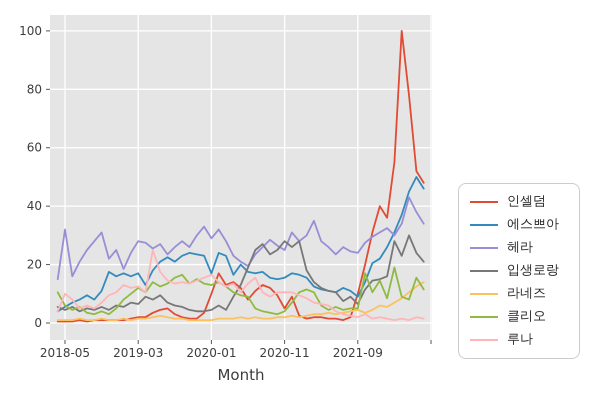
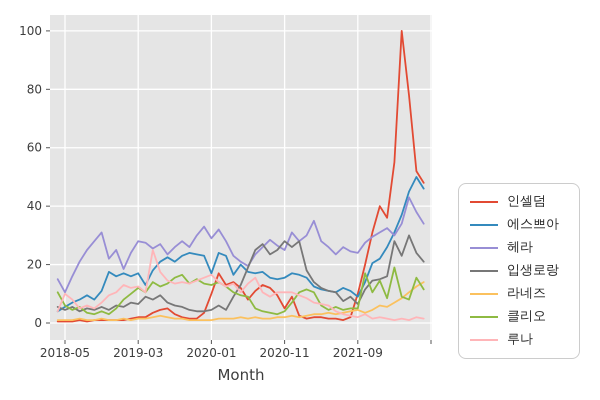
헤라/2018-05: 32 -> 10
